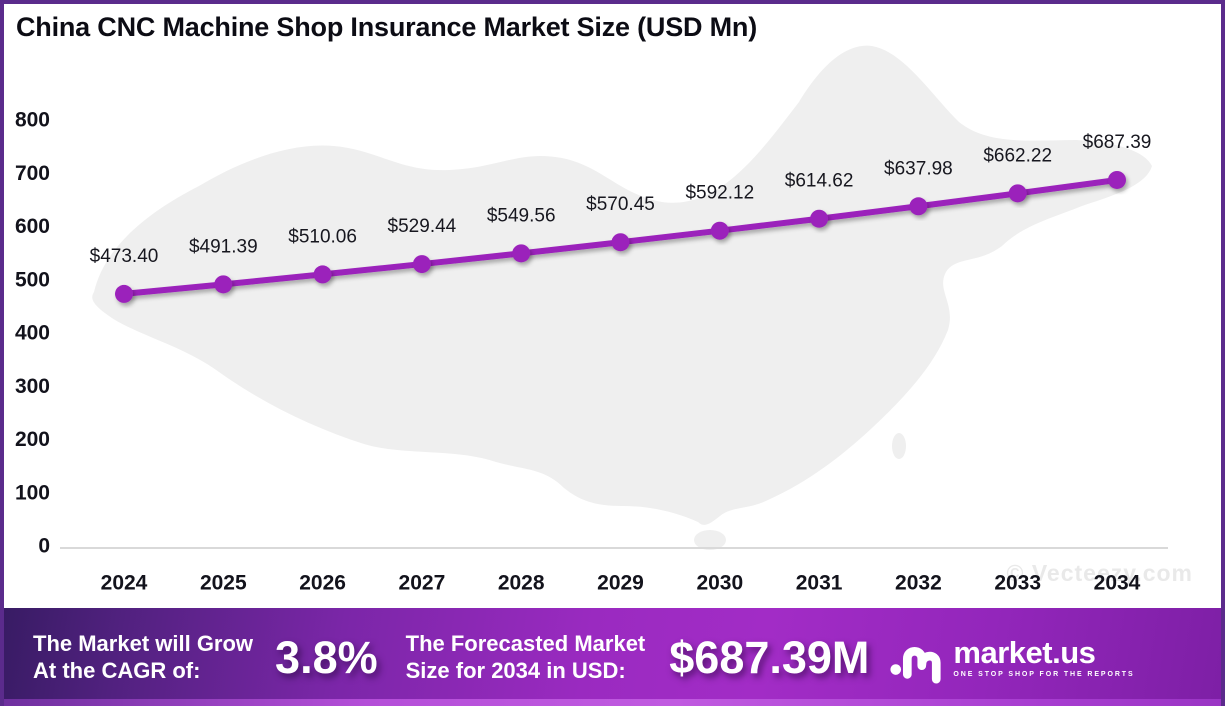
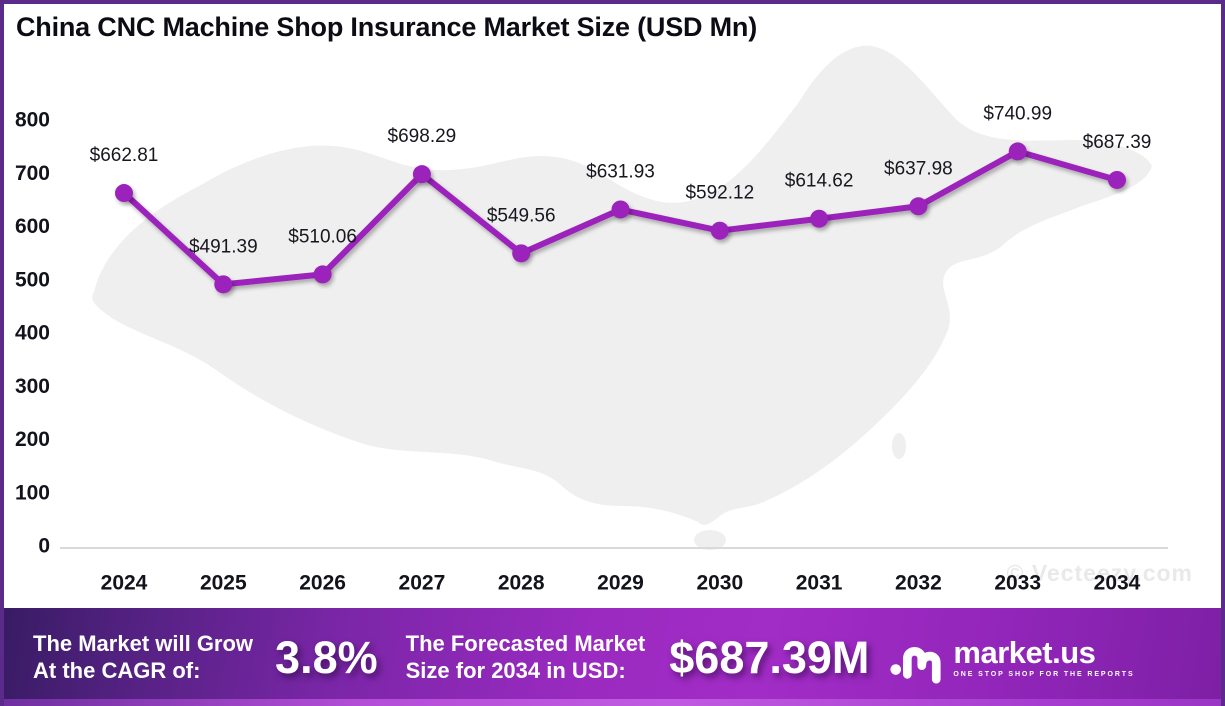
2024: $473.40 -> $662.81
2027: $529.44 -> $698.29
2029: $570.45 -> $631.93
2033: $662.22 -> $740.99
